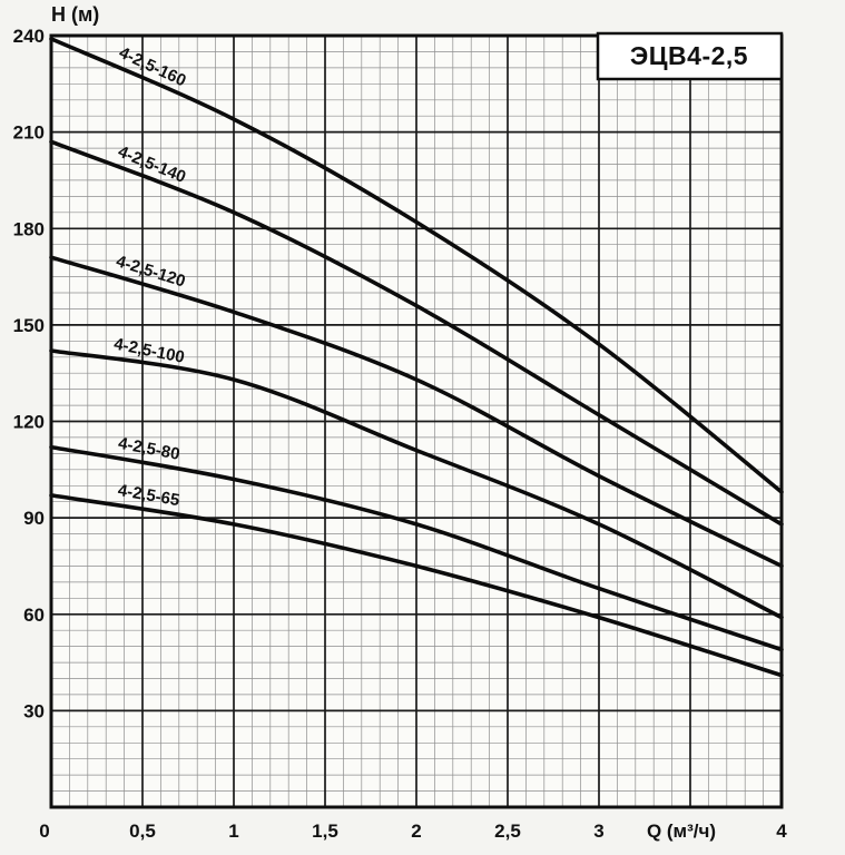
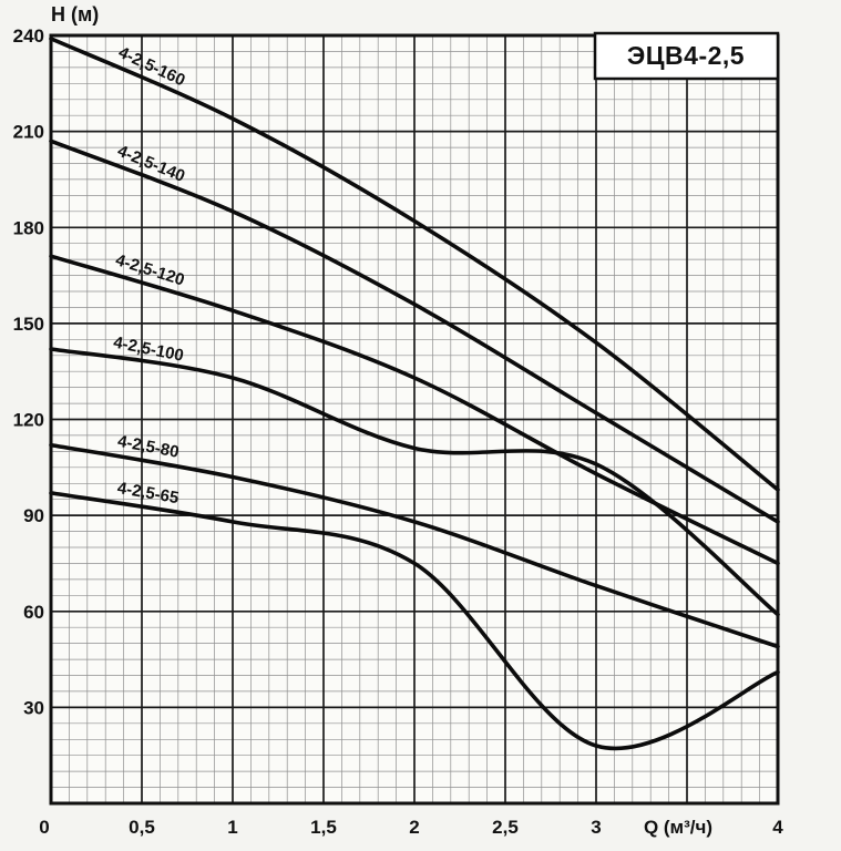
4-2,5-100/3: 88 -> 106
4-2,5-65/3: 59 -> 18
